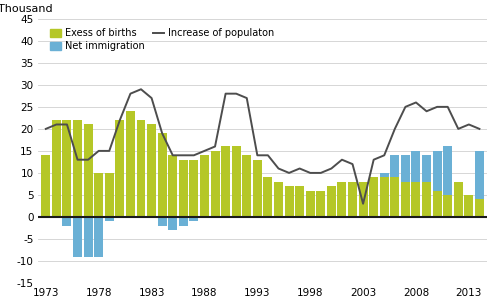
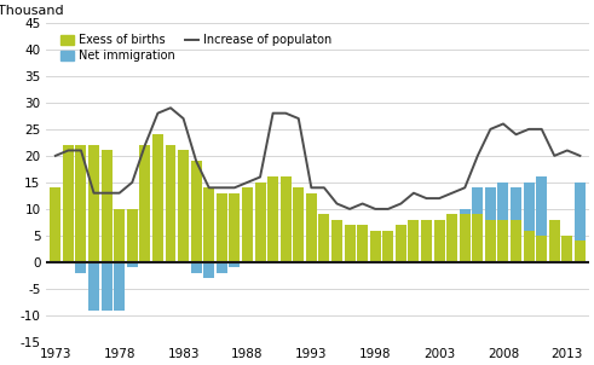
Increase of populaton/1978: 15 -> 13
Increase of populaton/2003: 3 -> 12
